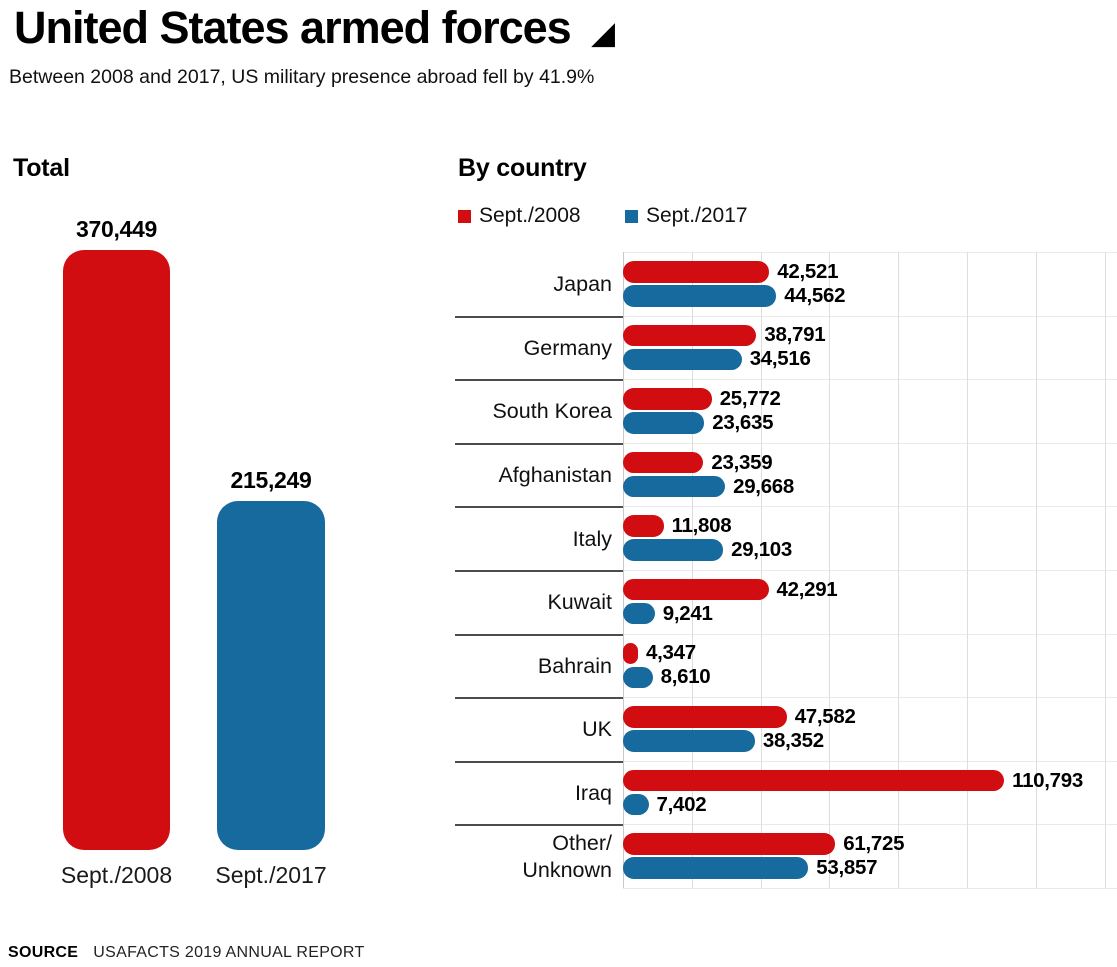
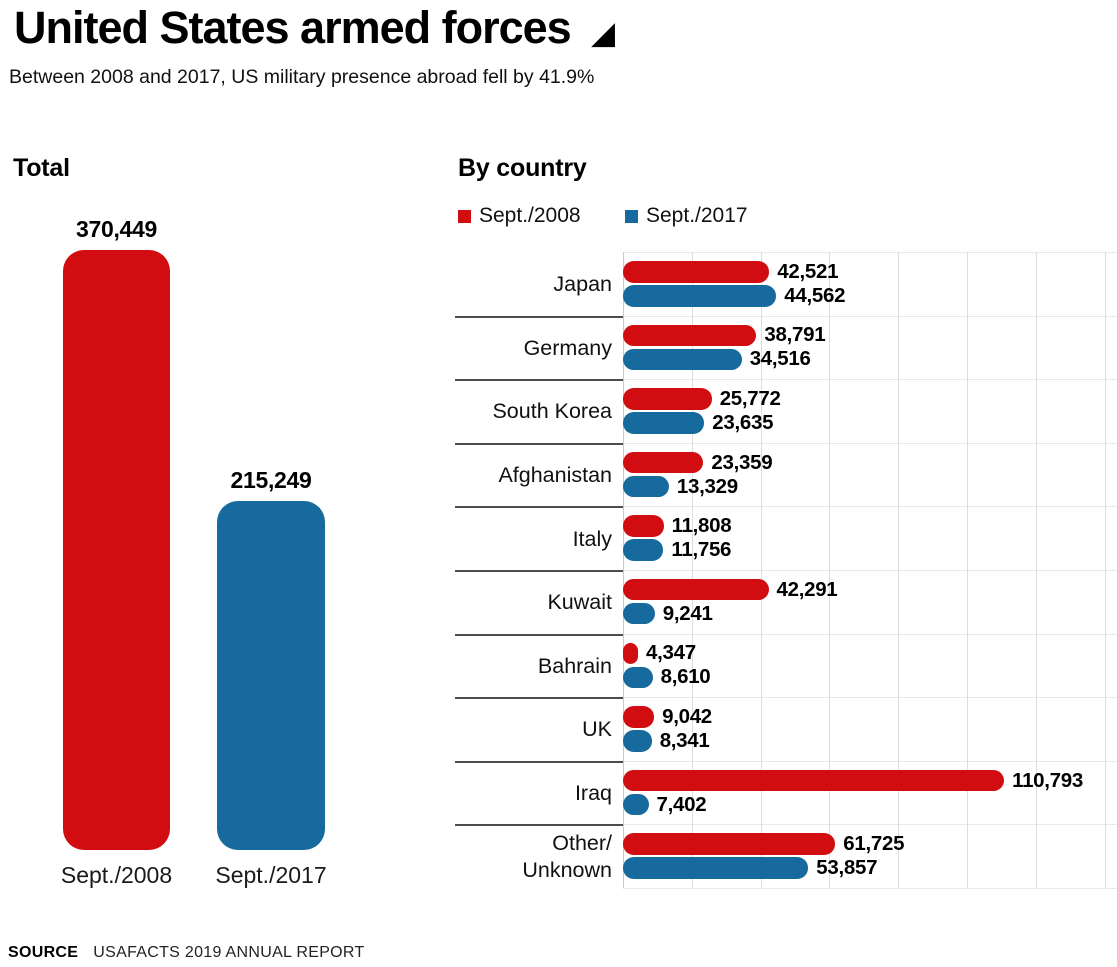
By country/Sept./2017/Afghanistan: 29,668 -> 13,329
By country/Sept./2017/Italy: 29,103 -> 11,756
By country/Sept./2008/UK: 47,582 -> 9,042
By country/Sept./2017/UK: 38,352 -> 8,341
